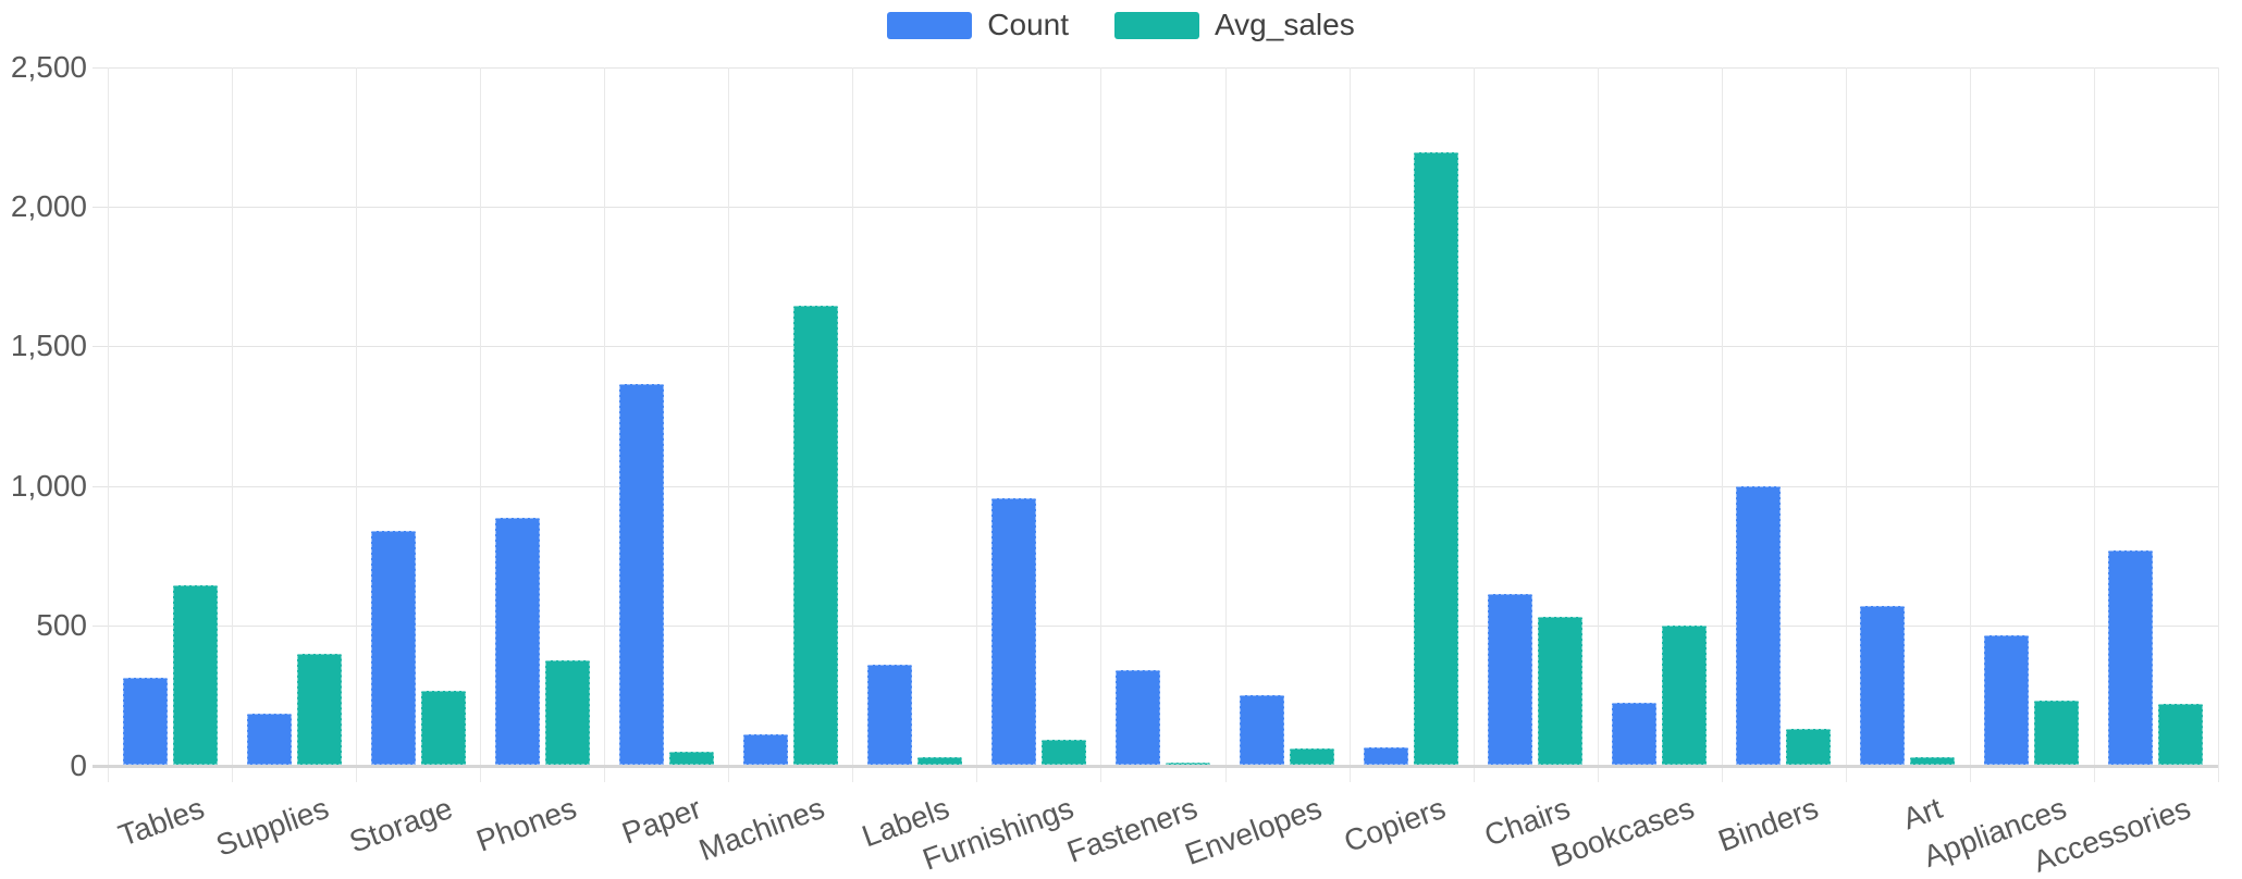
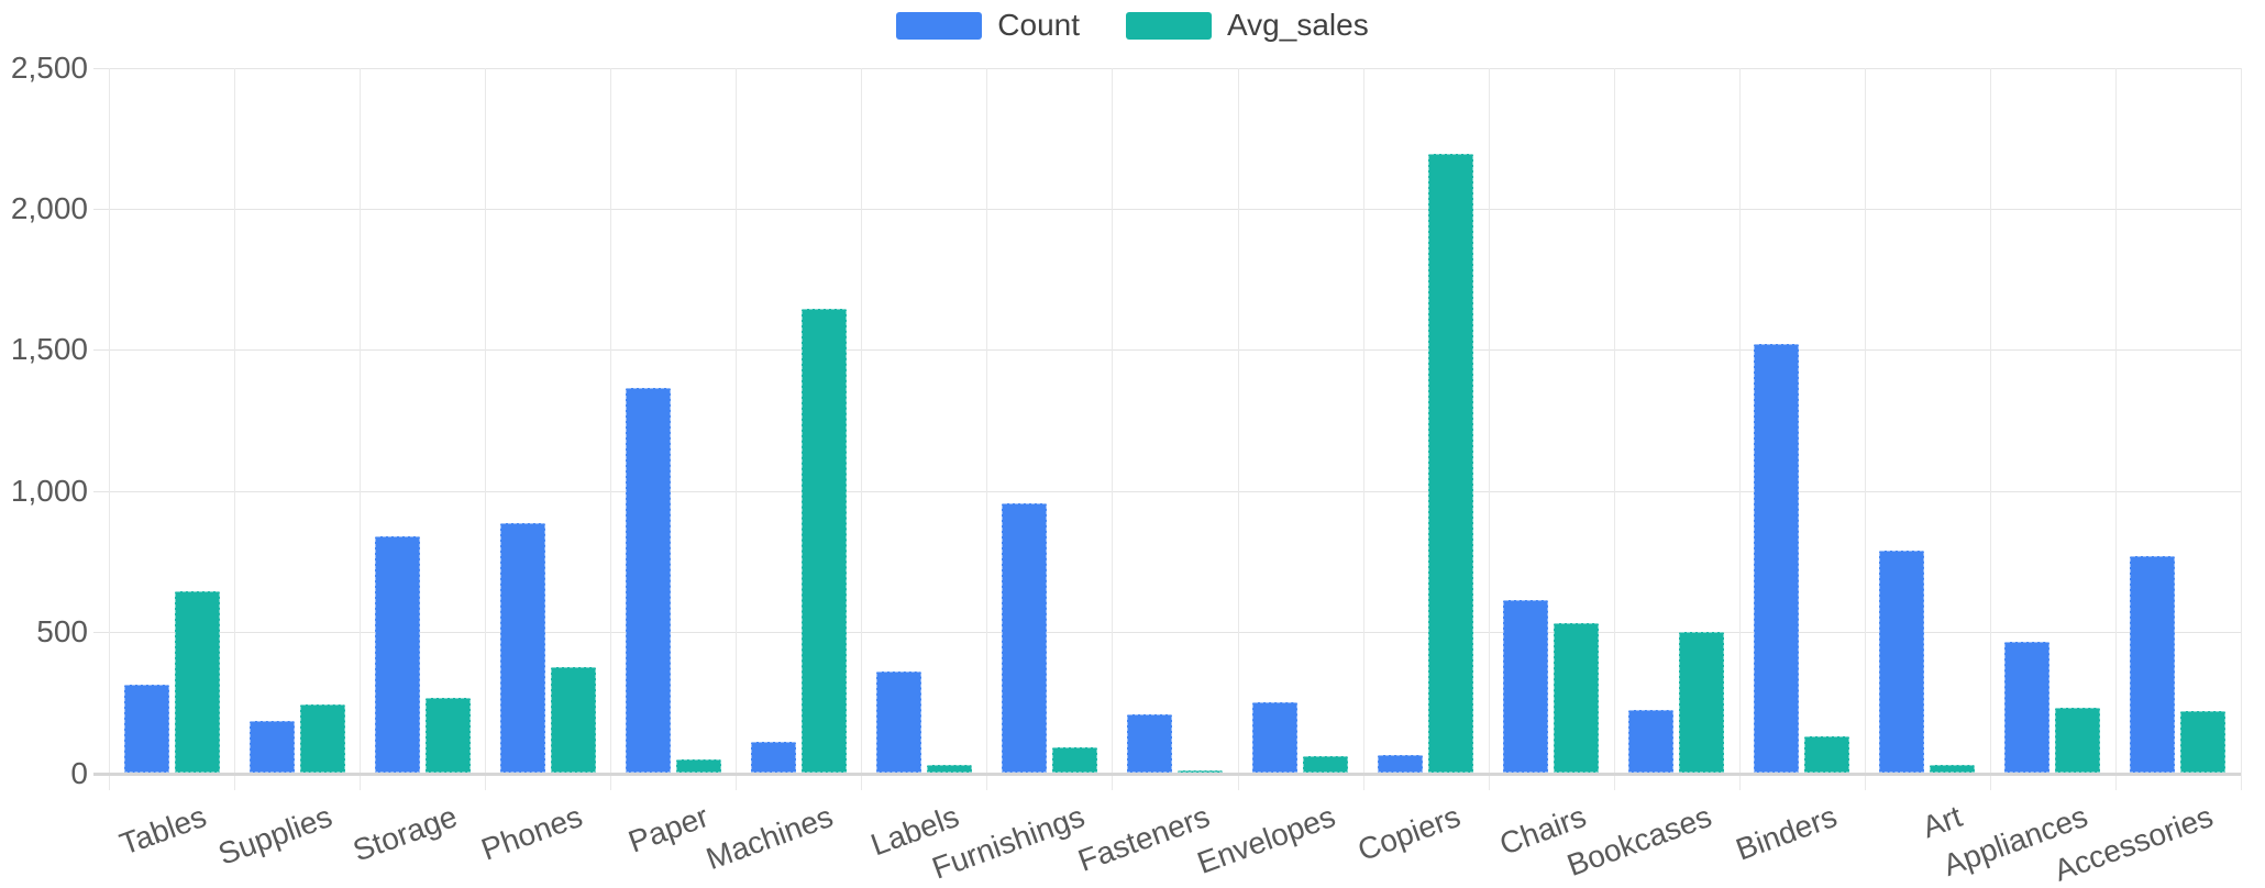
Avg_sales/Supplies: 400 -> 240
Count/Fasteners: 340 -> 210
Count/Binders: 1000 -> 1520
Count/Art: 570 -> 790
